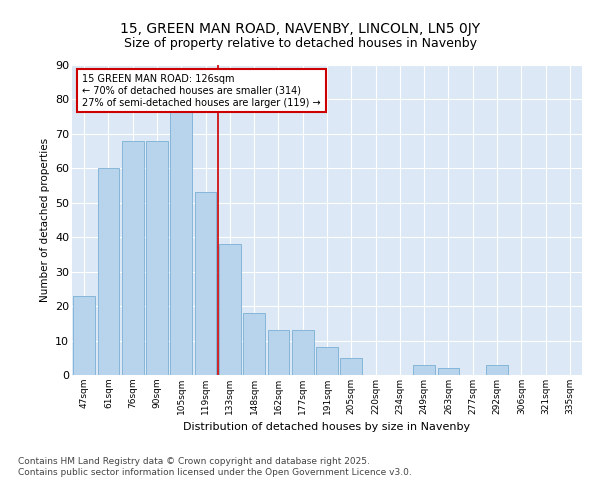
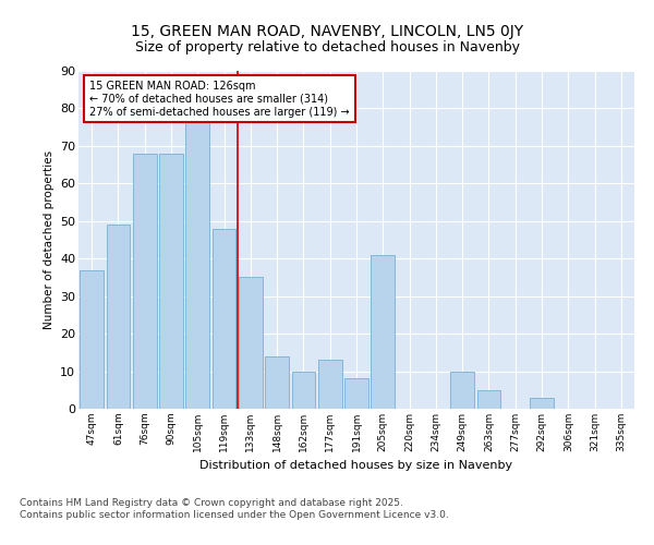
47sqm: 23 -> 37
61sqm: 60 -> 49
119sqm: 53 -> 48
133sqm: 38 -> 35
148sqm: 18 -> 14
162sqm: 13 -> 10
205sqm: 5 -> 41
249sqm: 3 -> 10
263sqm: 2 -> 5
